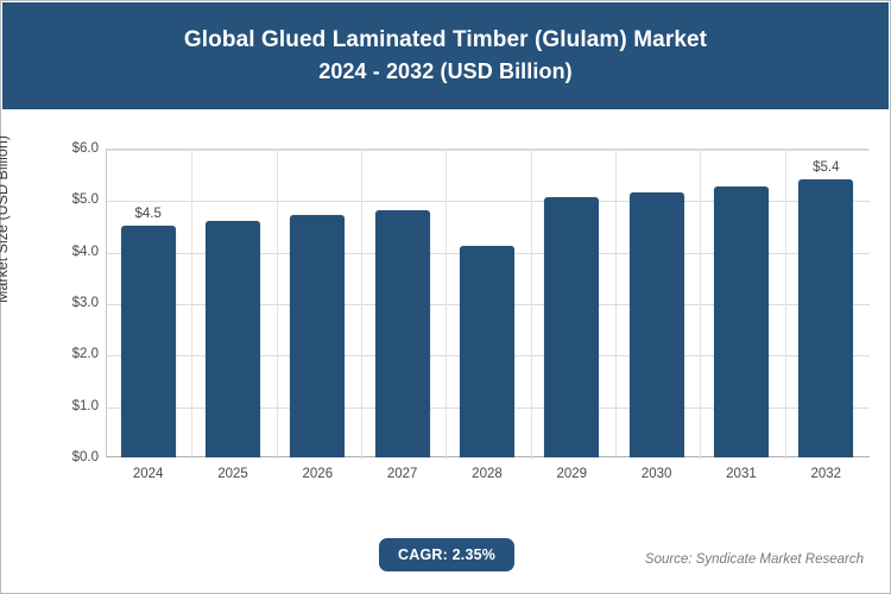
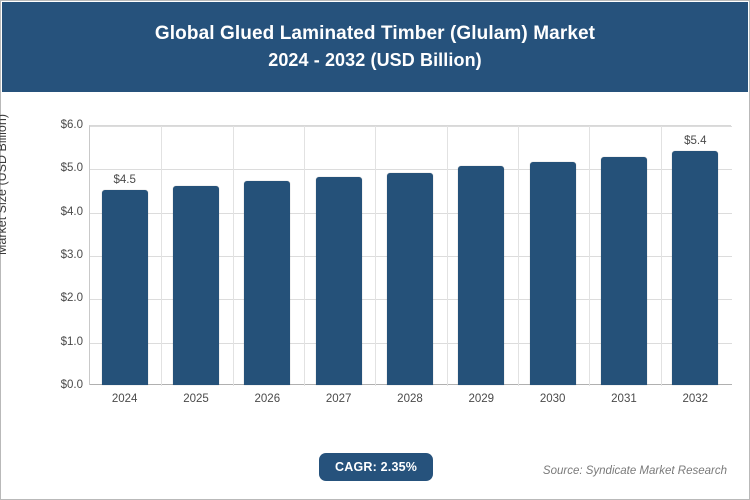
2028: $4.1 -> $4.9
